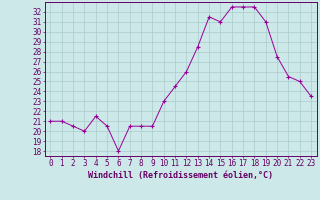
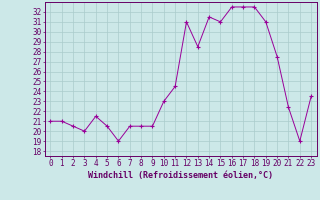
6: 18.0 -> 19.0
12: 26.0 -> 31.0
21: 25.5 -> 22.4
22: 25.0 -> 19.0
